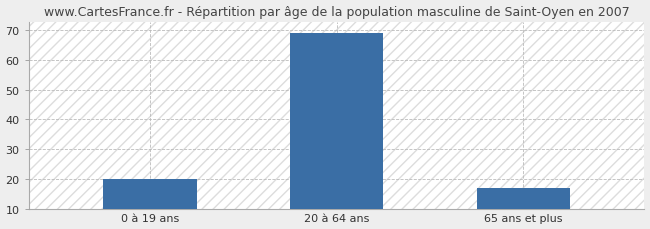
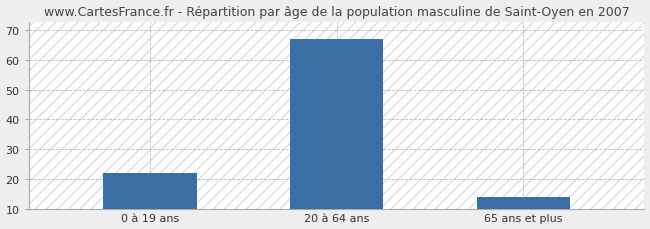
0 à 19 ans: 20 -> 22
20 à 64 ans: 69 -> 67
65 ans et plus: 17 -> 14
